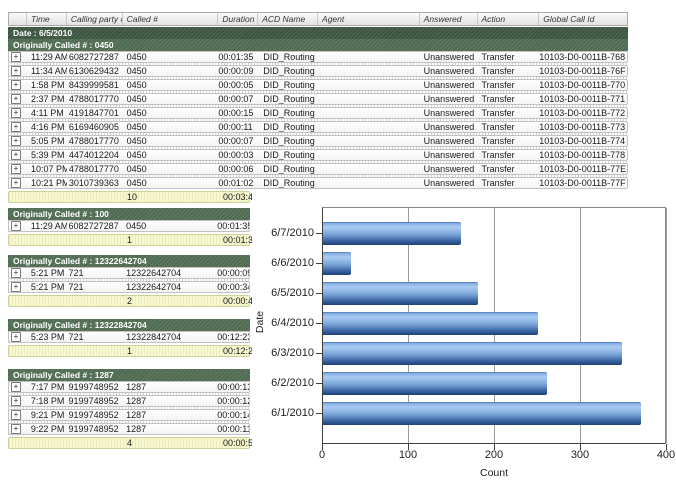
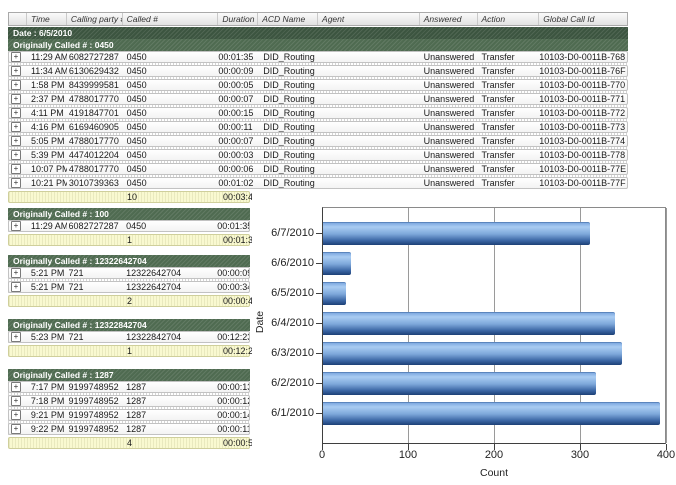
6/7/2010: 160 -> 310
6/5/2010: 180 -> 30
6/4/2010: 250 -> 340
6/2/2010: 260 -> 320
6/1/2010: 370 -> 390
